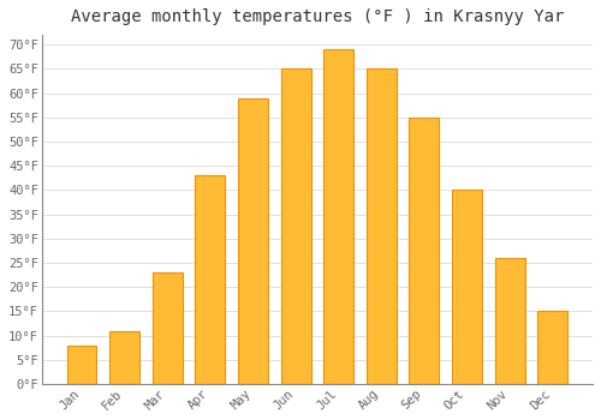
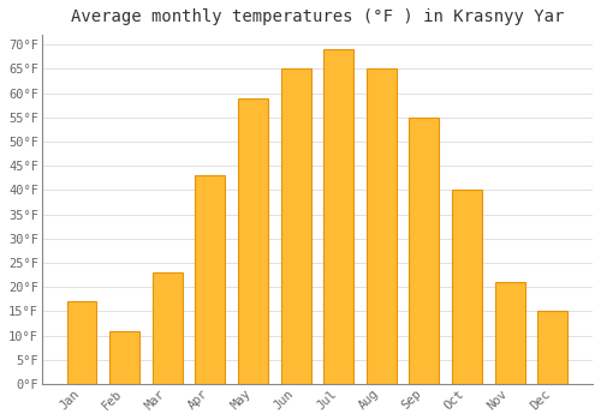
Jan: 8°F -> 17°F
Nov: 26°F -> 21°F
